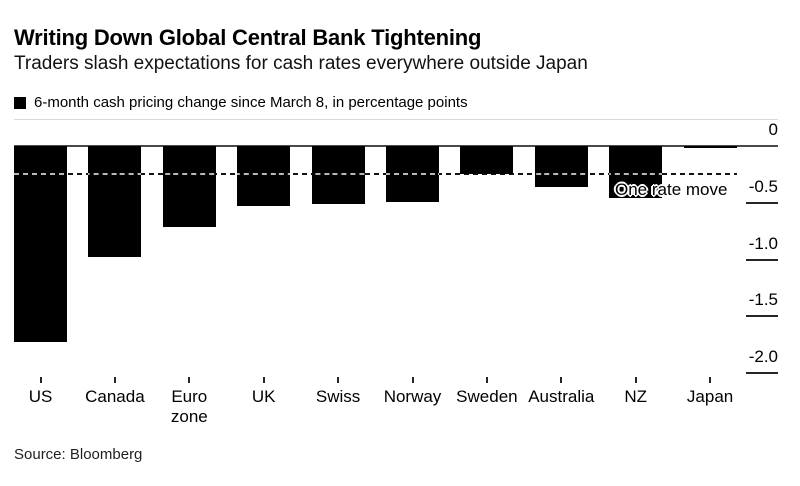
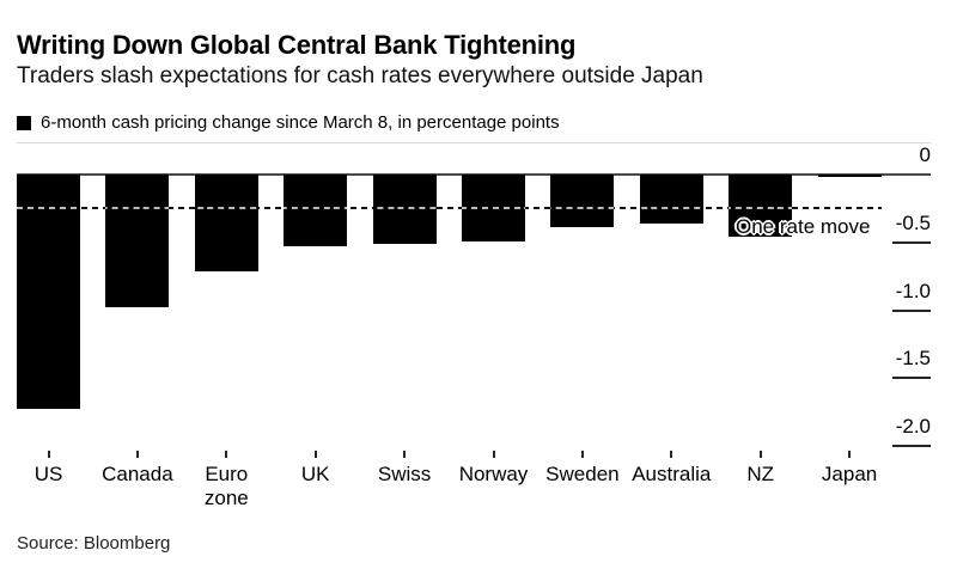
Sweden: -0.25 -> -0.39
